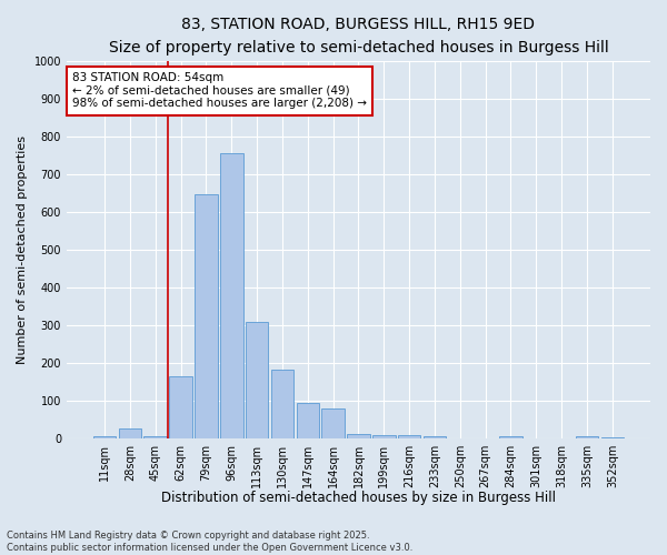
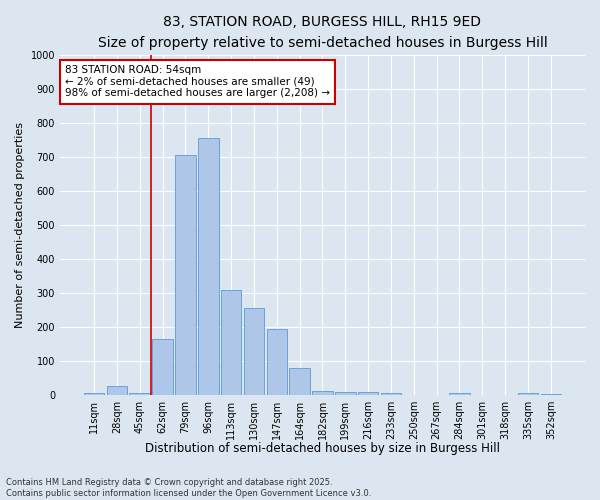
79sqm: 648 -> 705
130sqm: 183 -> 255
147sqm: 93 -> 195
